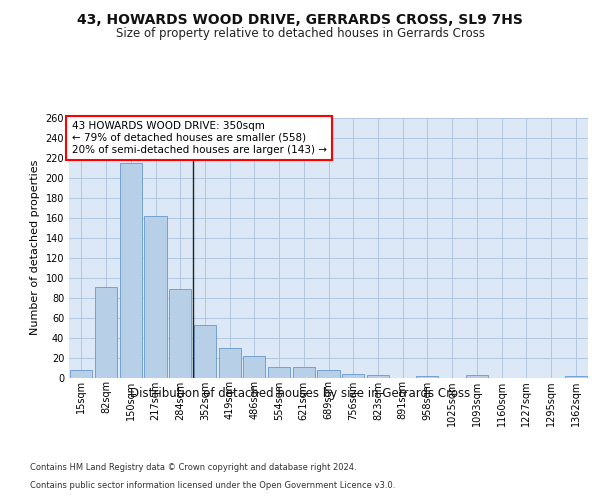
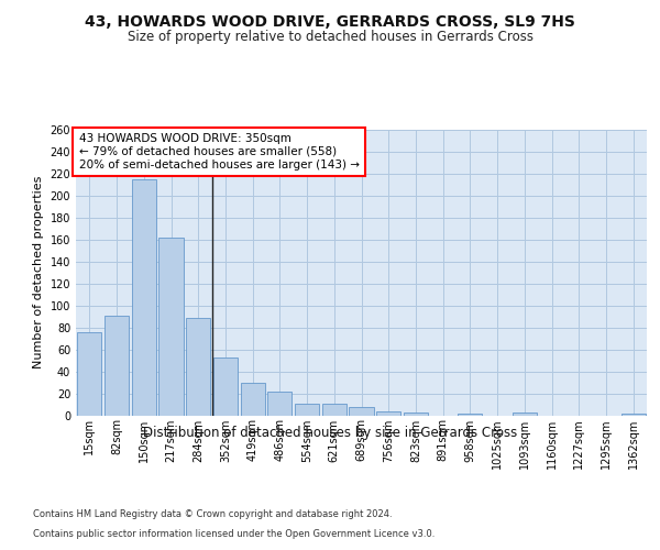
15sqm: 8 -> 76
